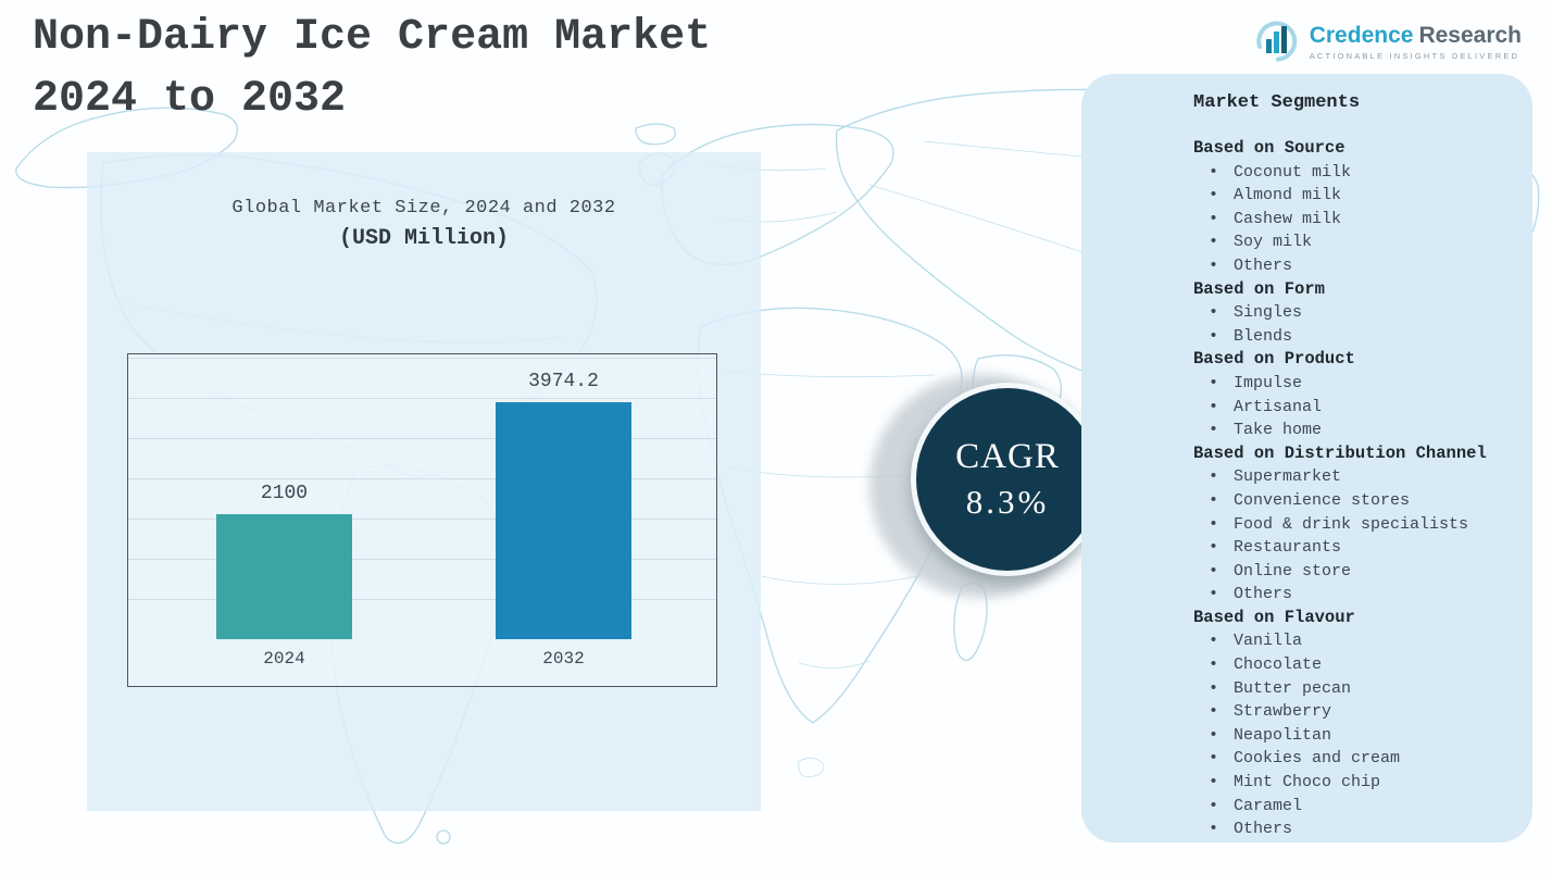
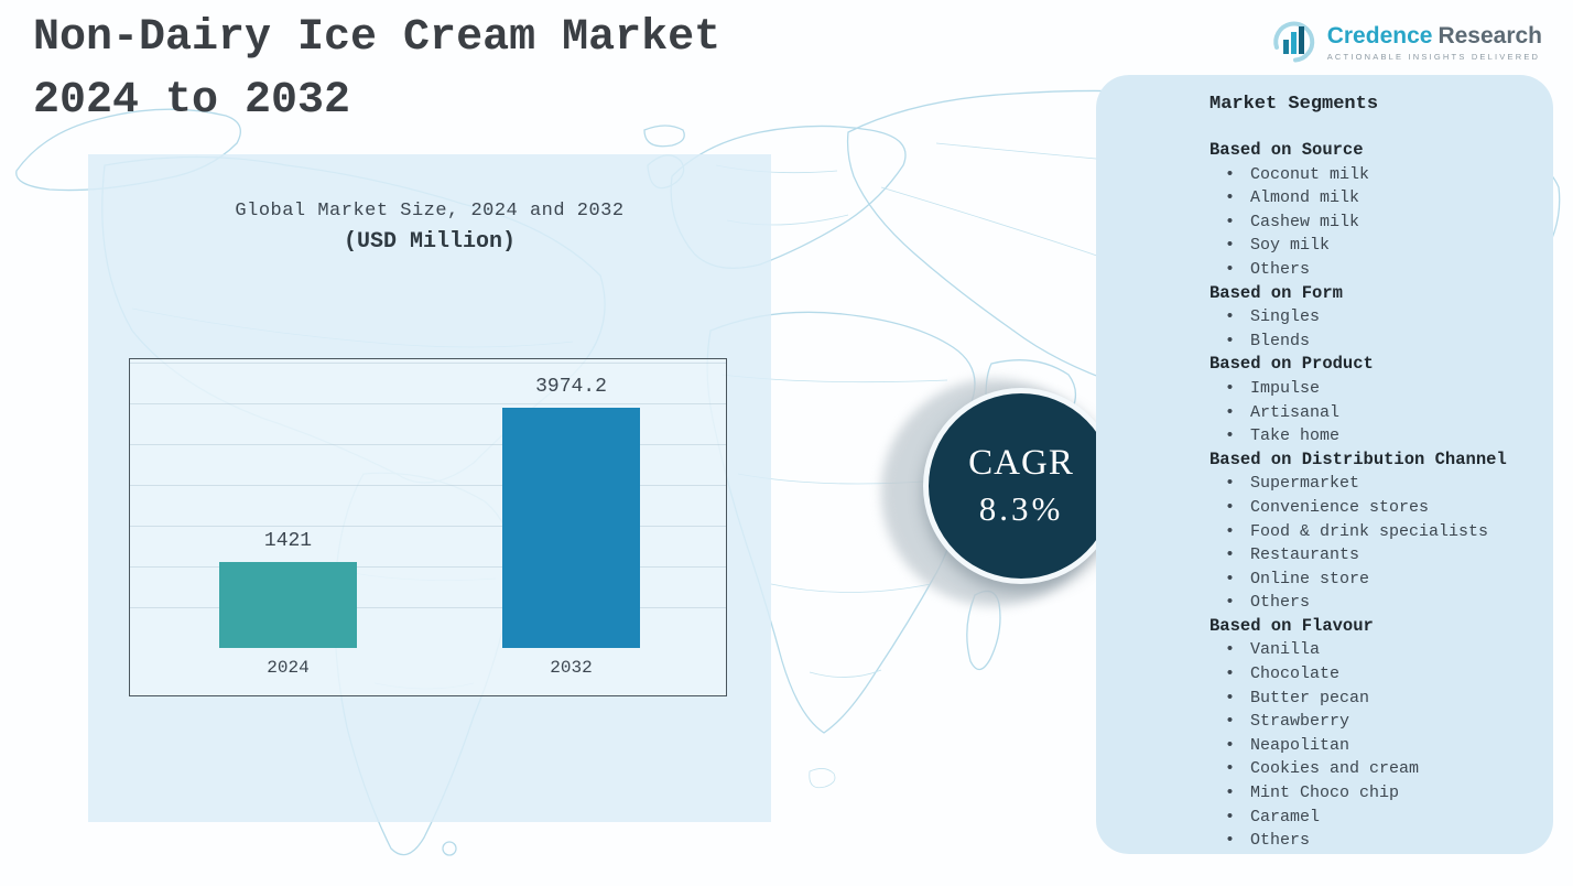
2024: 2100 -> 1421
